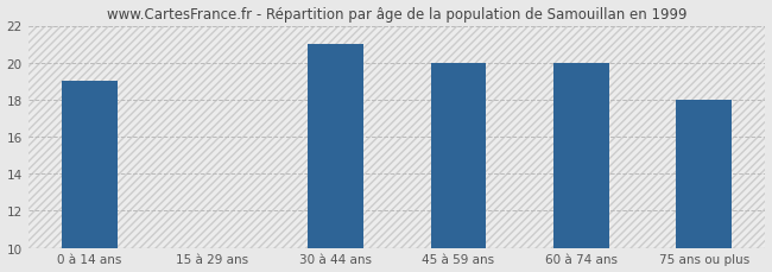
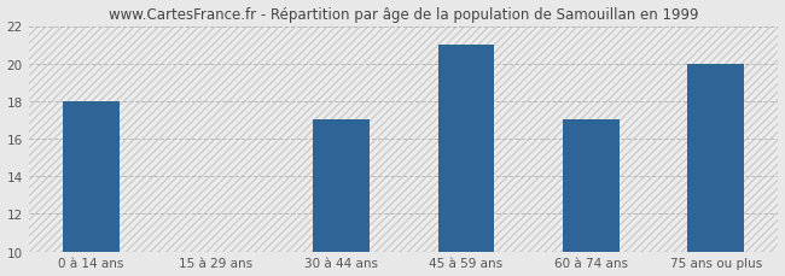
0 à 14 ans: 19 -> 18
30 à 44 ans: 21 -> 17
45 à 59 ans: 20 -> 21
60 à 74 ans: 20 -> 17
75 ans ou plus: 18 -> 20
